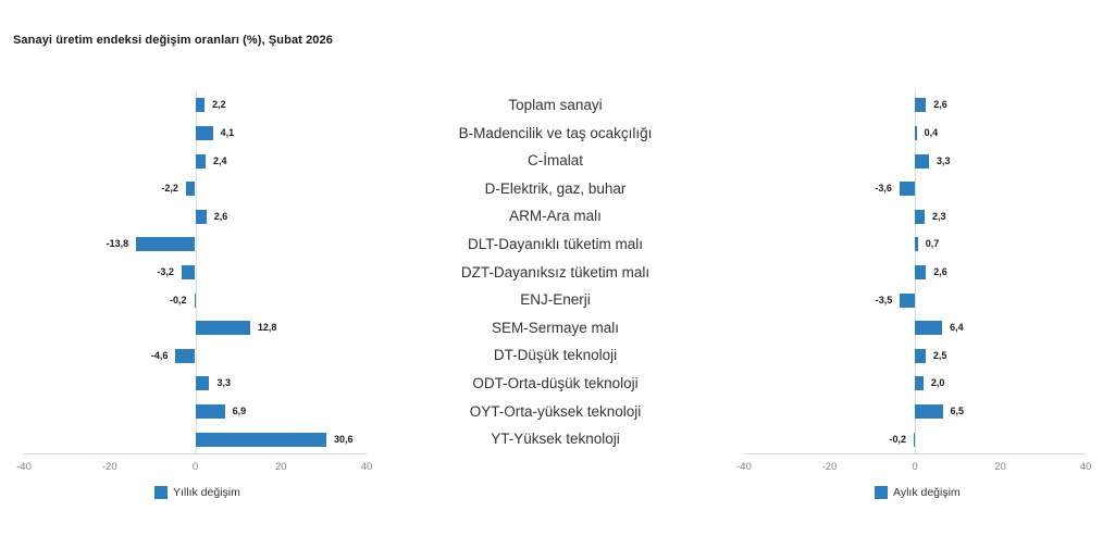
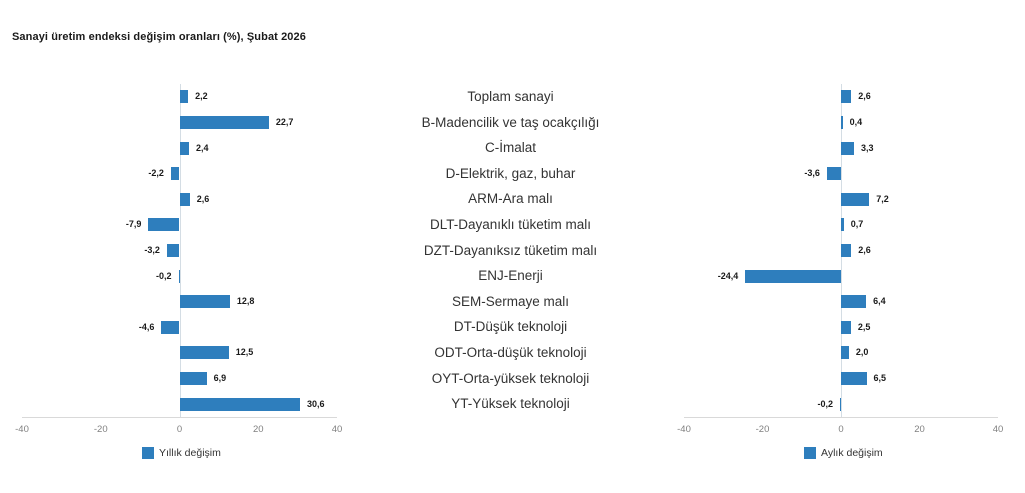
Yıllık değişim/B-Madencilik ve taş ocakçılığı: 4,1 -> 22,7
Aylık değişim/ARM-Ara malı: 2,3 -> 7,2
Yıllık değişim/DLT-Dayanıklı tüketim malı: -13,8 -> -7,9
Aylık değişim/ENJ-Enerji: -3,5 -> -24,4
Yıllık değişim/ODT-Orta-düşük teknoloji: 3,3 -> 12,5
